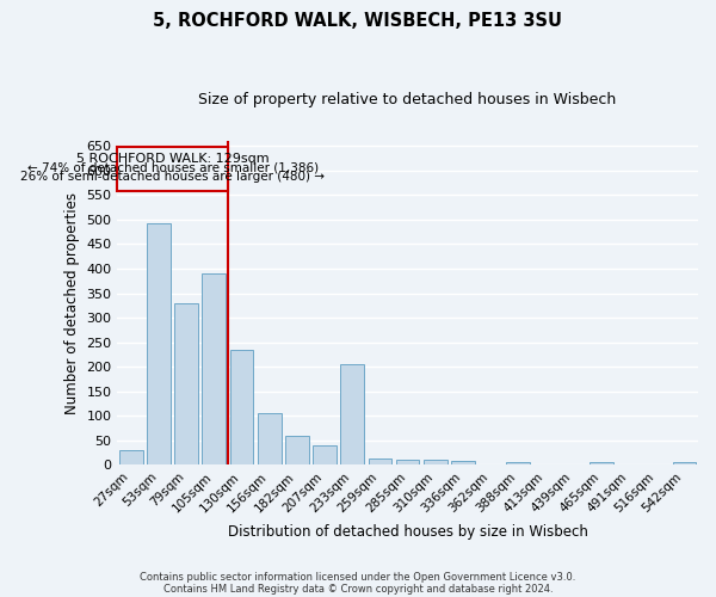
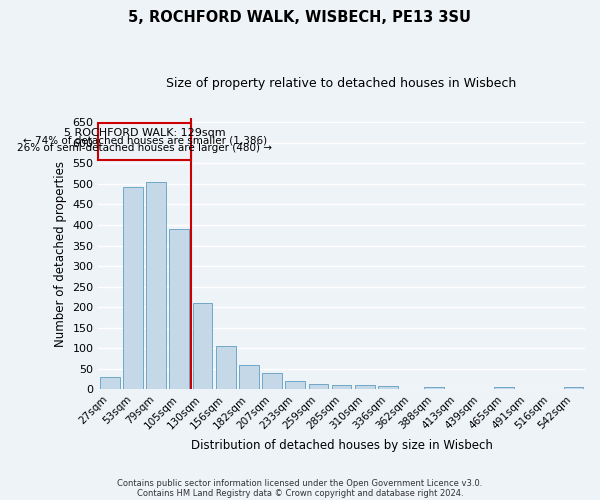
79sqm: 330 -> 505
130sqm: 235 -> 210
233sqm: 205 -> 20
